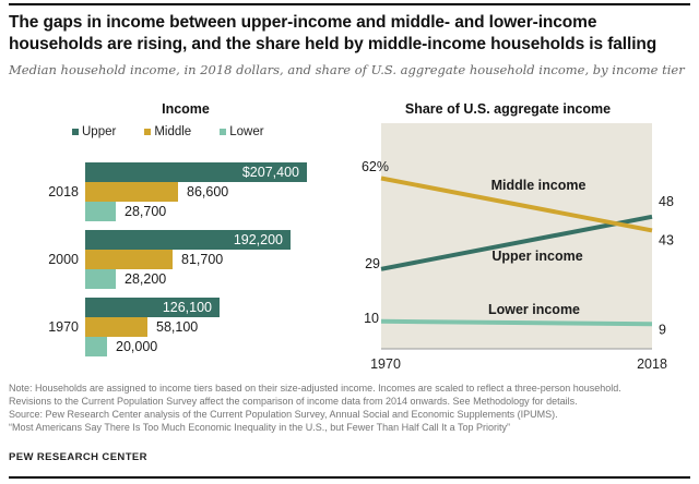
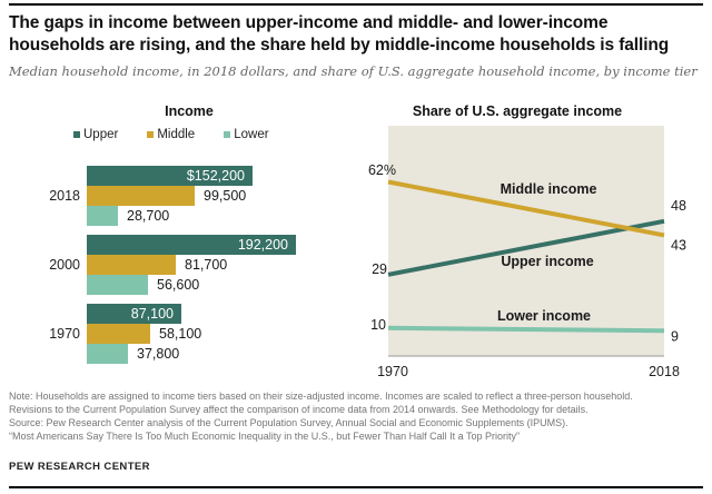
Income/Upper/2018: $207,400 -> $152,200
Income/Middle/2018: 86,600 -> 99,500
Income/Lower/2000: 28,200 -> 56,600
Income/Upper/1970: 126,100 -> 87,100
Income/Lower/1970: 20,000 -> 37,800
